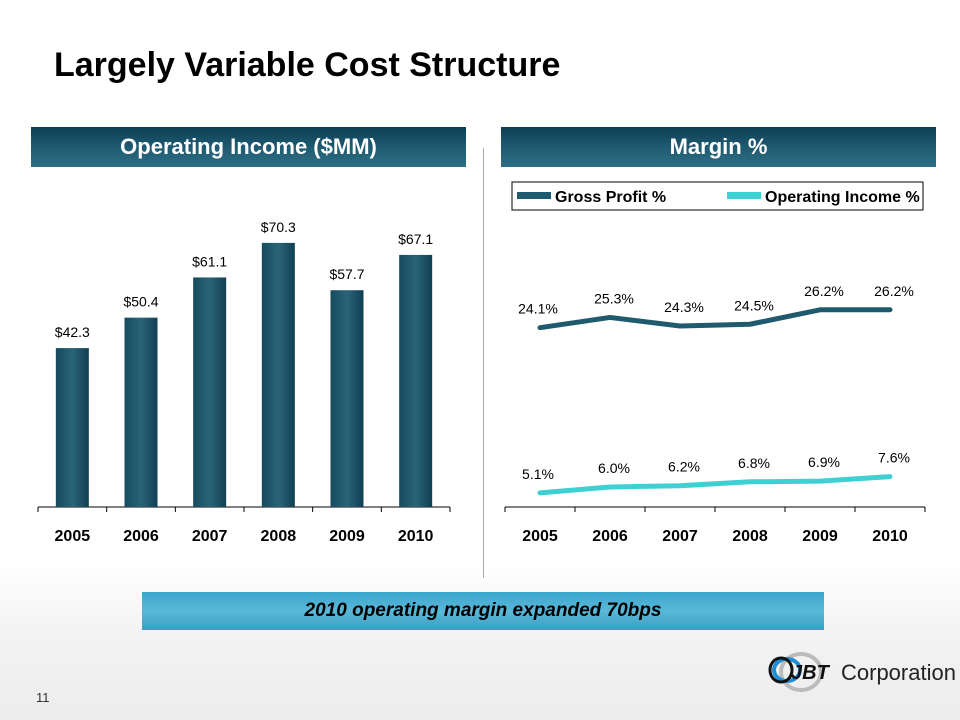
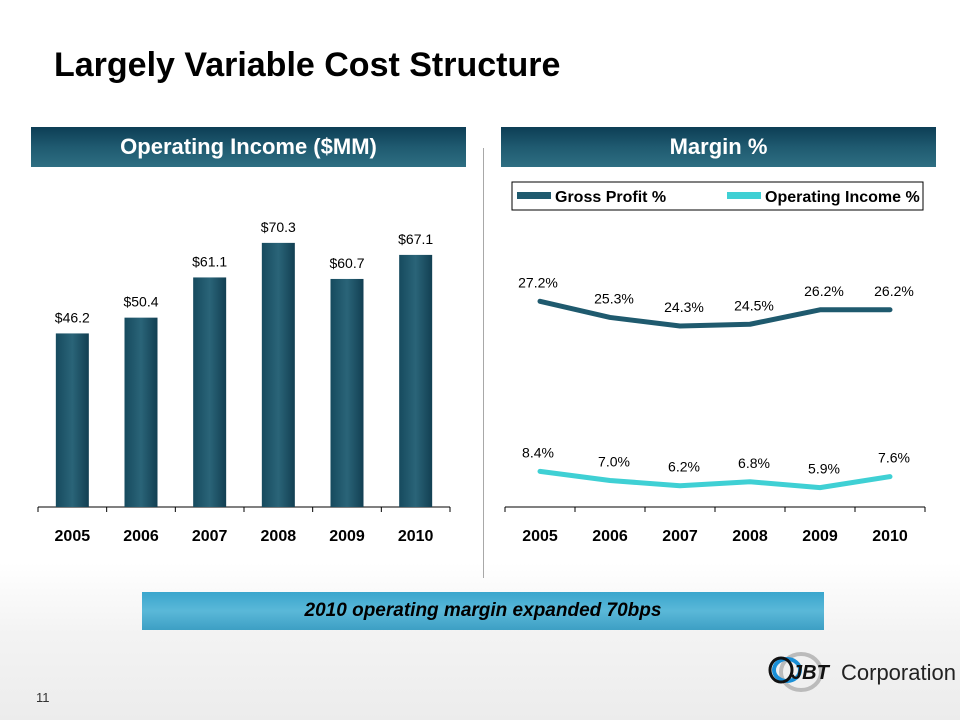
Operating Income ($MM)/2005: $42.3 -> $46.2
Operating Income ($MM)/2009: $57.7 -> $60.7
Margin %/Gross Profit %/2005: 24.1% -> 27.2%
Margin %/Operating Income %/2005: 5.1% -> 8.4%
Margin %/Operating Income %/2006: 6.0% -> 7.0%
Margin %/Operating Income %/2009: 6.9% -> 5.9%
